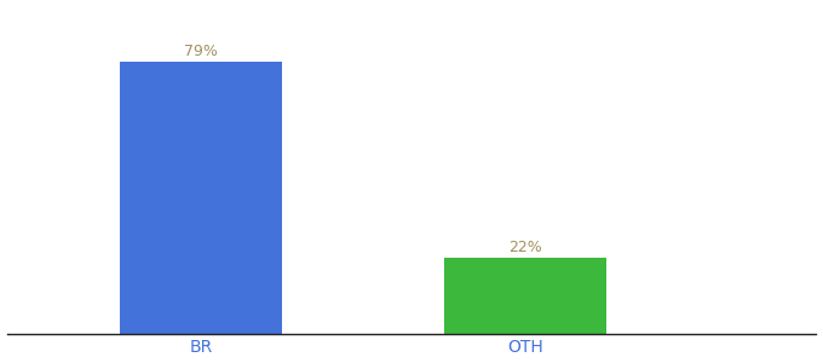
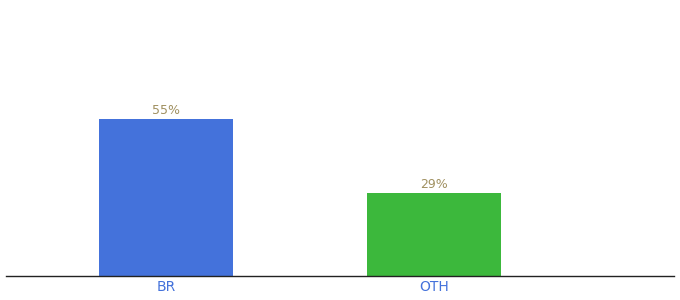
BR: 79% -> 55%
OTH: 22% -> 29%
